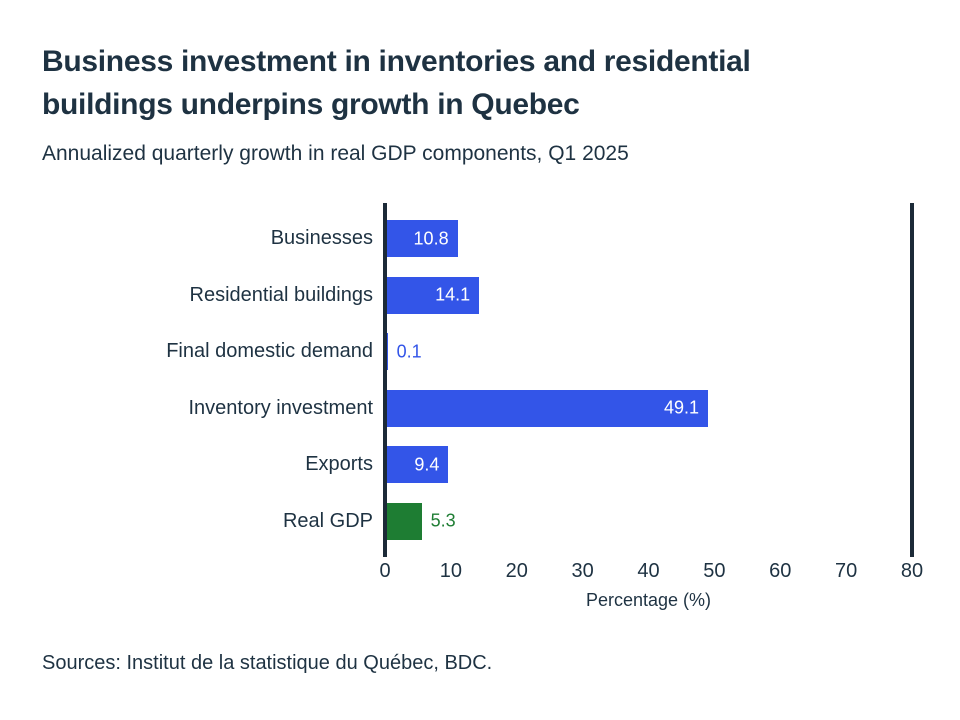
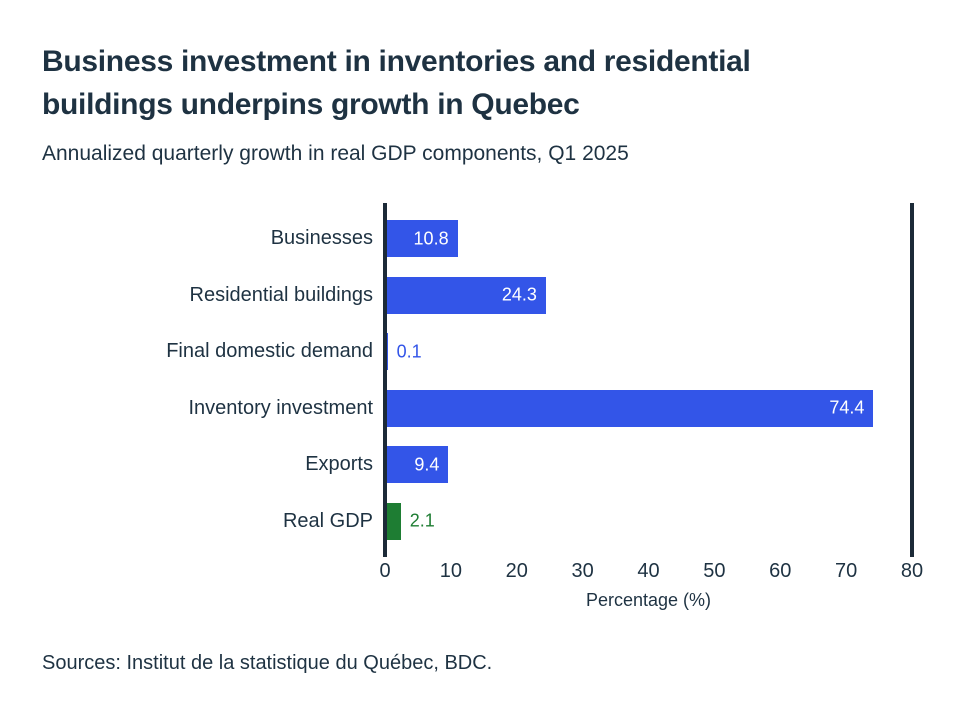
Residential buildings: 14.1 -> 24.3
Inventory investment: 49.1 -> 74.4
Real GDP: 5.3 -> 2.1
